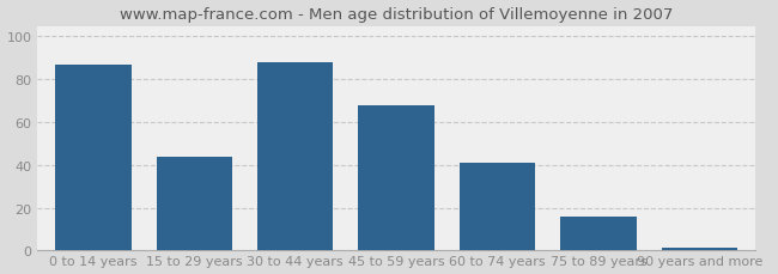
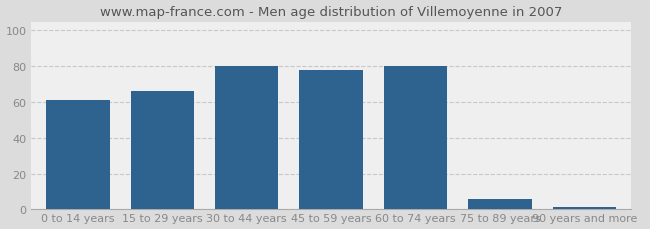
0 to 14 years: 87 -> 61
15 to 29 years: 44 -> 66
30 to 44 years: 88 -> 80
45 to 59 years: 68 -> 78
60 to 74 years: 41 -> 80
75 to 89 years: 16 -> 6
